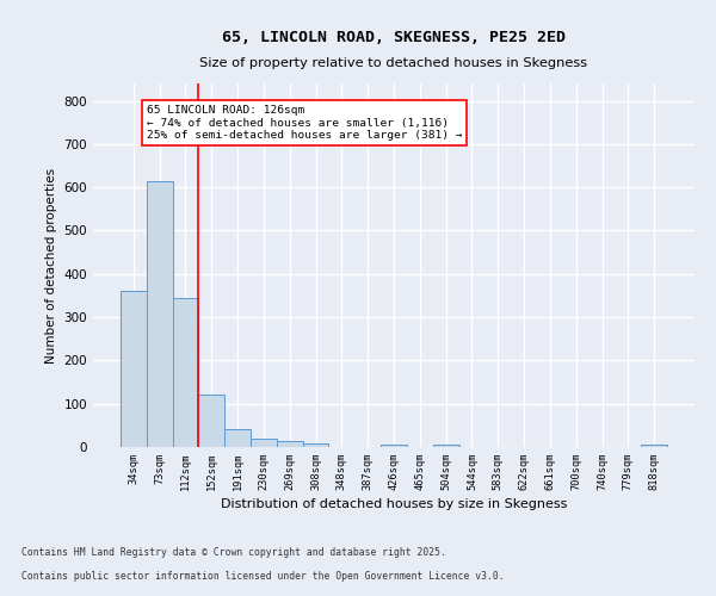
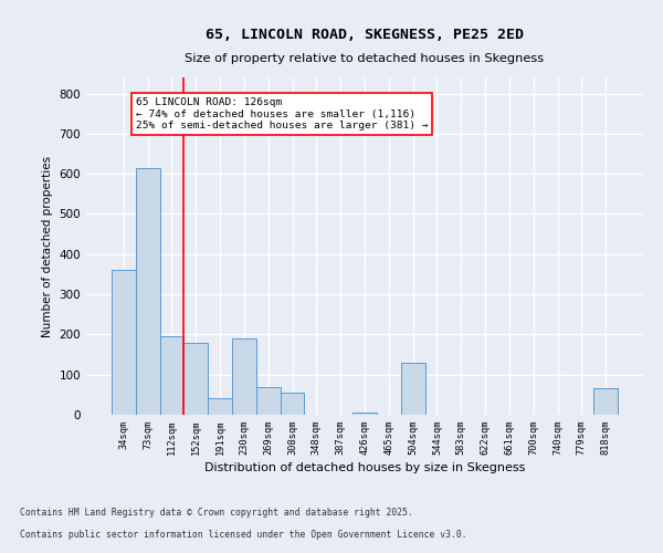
112sqm: 345 -> 195
152sqm: 120 -> 180
230sqm: 20 -> 190
269sqm: 15 -> 70
308sqm: 8 -> 55
504sqm: 5 -> 130
818sqm: 5 -> 65
